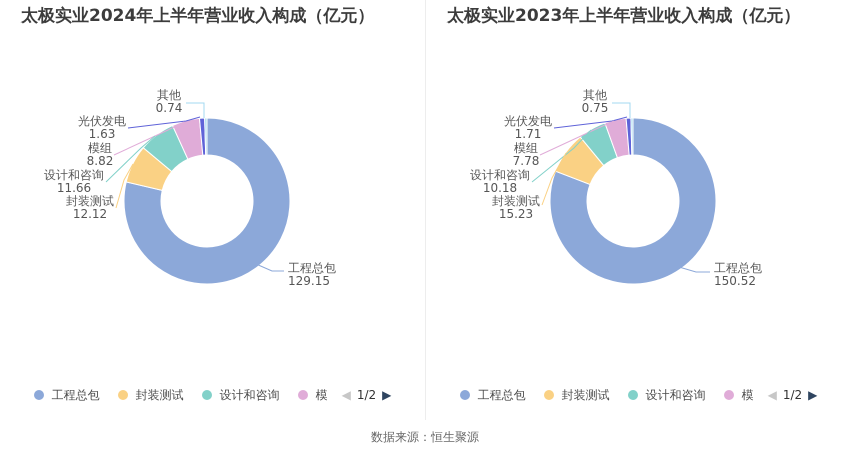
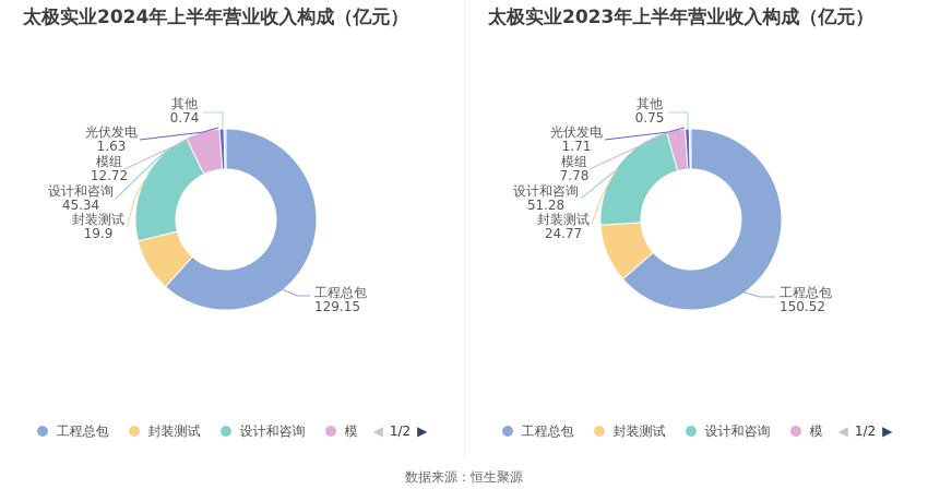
太极实业2024年上半年营业收入构成（亿元）/封装测试: 12.12 -> 19.9
太极实业2024年上半年营业收入构成（亿元）/设计和咨询: 11.66 -> 45.34
太极实业2024年上半年营业收入构成（亿元）/模组: 8.82 -> 12.72
太极实业2023年上半年营业收入构成（亿元）/封装测试: 15.23 -> 24.77
太极实业2023年上半年营业收入构成（亿元）/设计和咨询: 10.18 -> 51.28
